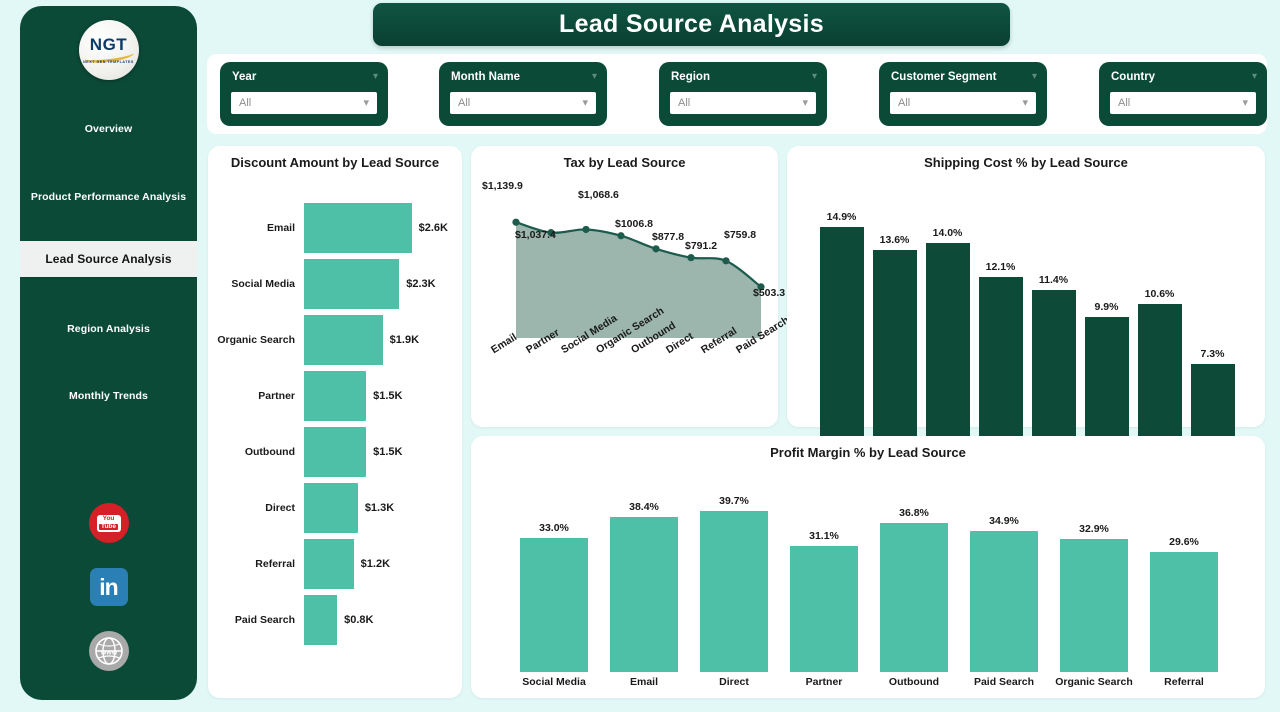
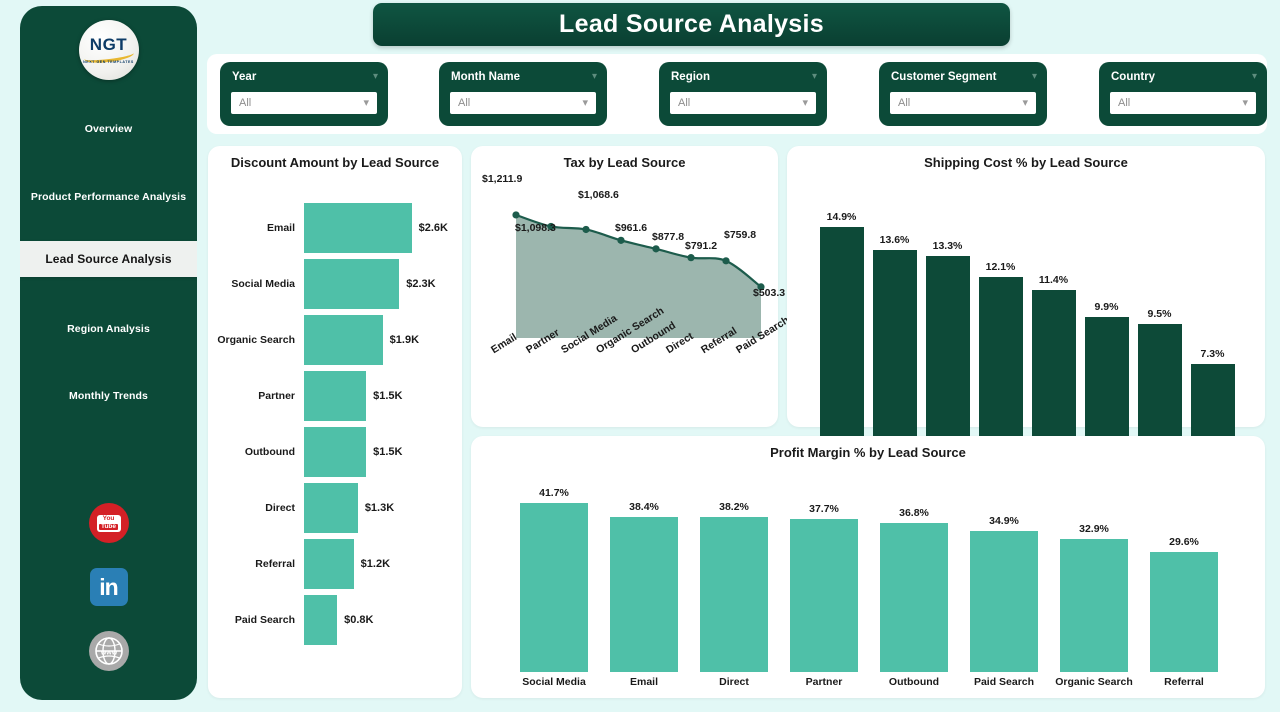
Tax by Lead Source/Email: $1,139.9 -> $1,211.9
Tax by Lead Source/Partner: $1,037.4 -> $1,098.3
Tax by Lead Source/Organic Search: $1006.8 -> $961.6
Shipping Cost % by Lead Source/Referral: 14.0% -> 13.3%
Shipping Cost % by Lead Source/Partner: 10.6% -> 9.5%
Profit Margin % by Lead Source/Social Media: 33.0% -> 41.7%
Profit Margin % by Lead Source/Direct: 39.7% -> 38.2%
Profit Margin % by Lead Source/Partner: 31.1% -> 37.7%
